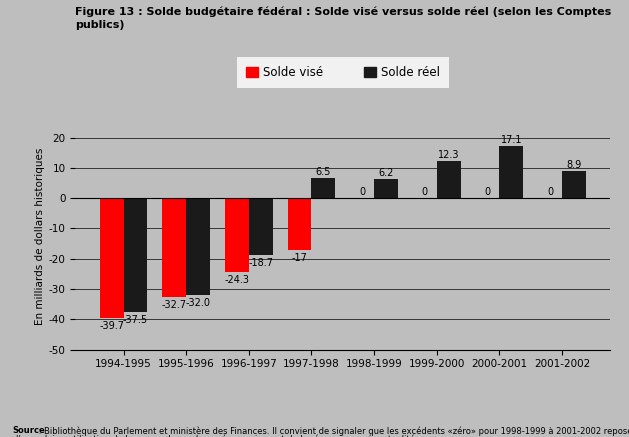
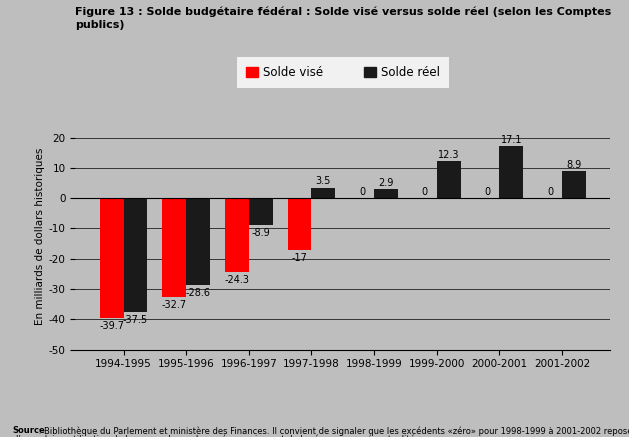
Solde réel/1995-1996: -32.0 -> -28.6
Solde réel/1996-1997: -18.7 -> -8.9
Solde réel/1997-1998: 6.5 -> 3.5
Solde réel/1998-1999: 6.2 -> 2.9
